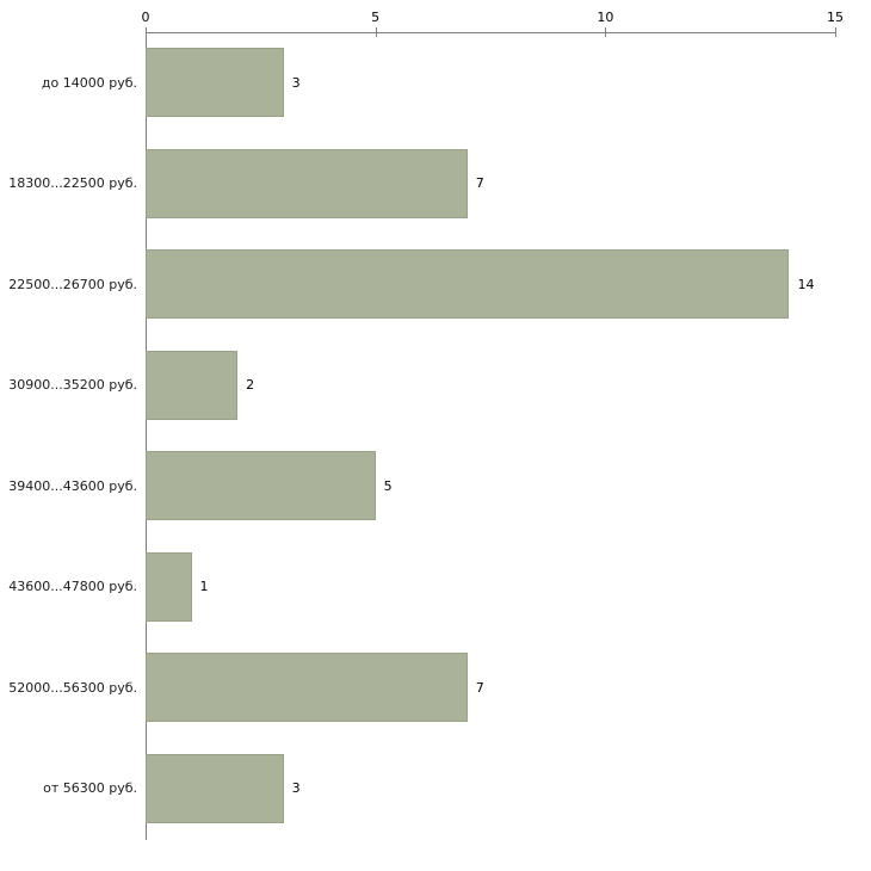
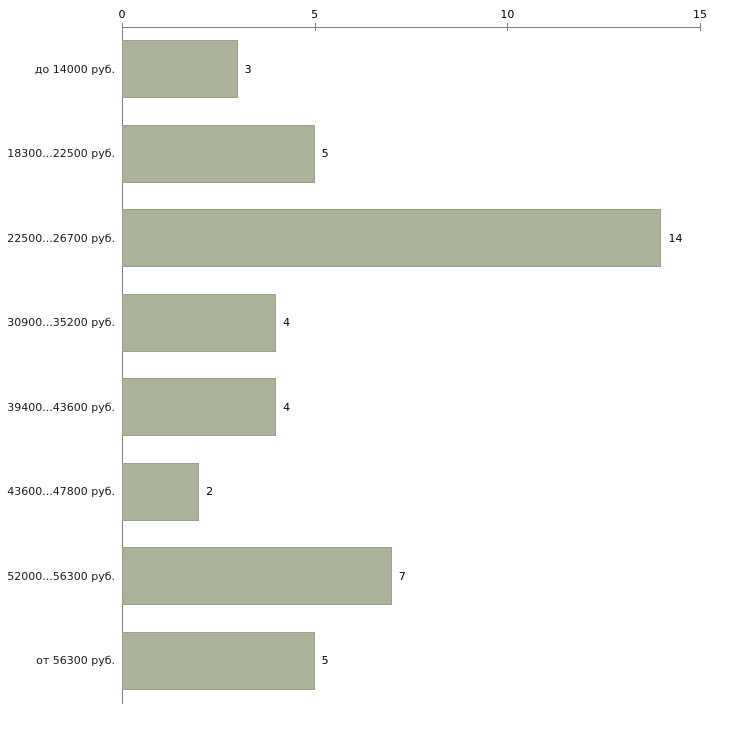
18300...22500 руб.: 7 -> 5
30900...35200 руб.: 2 -> 4
39400...43600 руб.: 5 -> 4
43600...47800 руб.: 1 -> 2
от 56300 руб.: 3 -> 5
